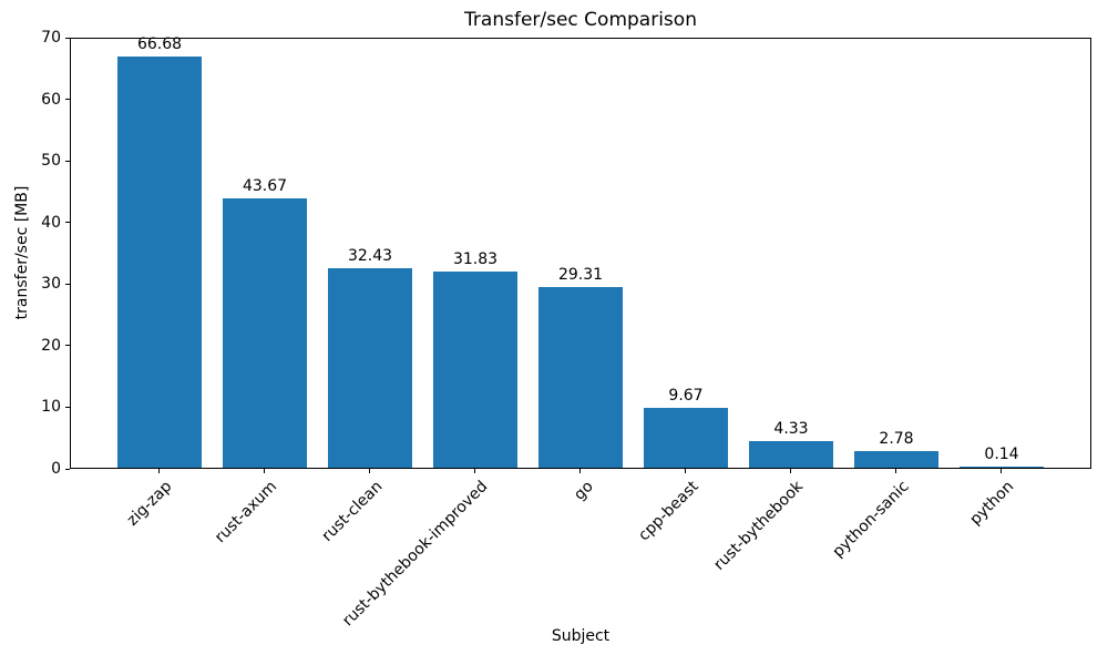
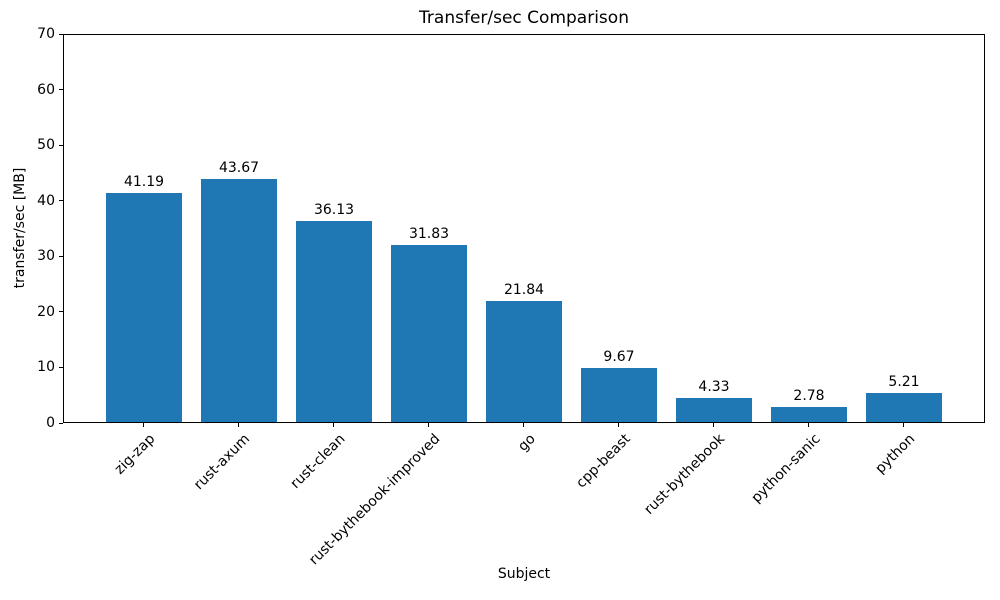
zig-zap: 66.68 -> 41.19
rust-clean: 32.43 -> 36.13
go: 29.31 -> 21.84
python: 0.14 -> 5.21
